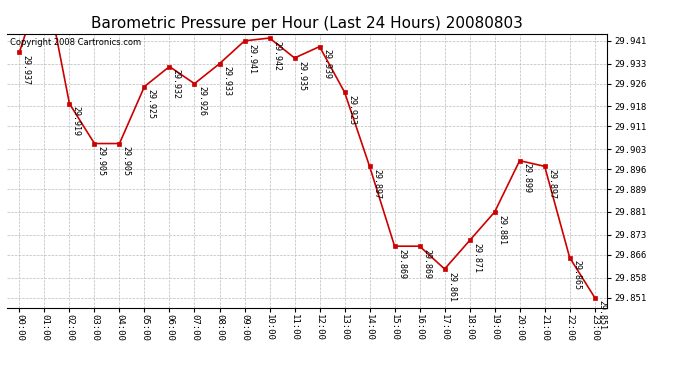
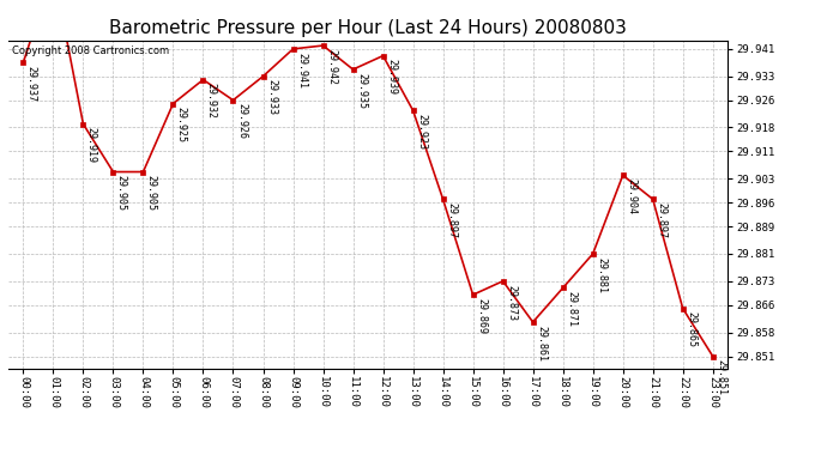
16:00: 29.869 -> 29.873
20:00: 29.899 -> 29.904
